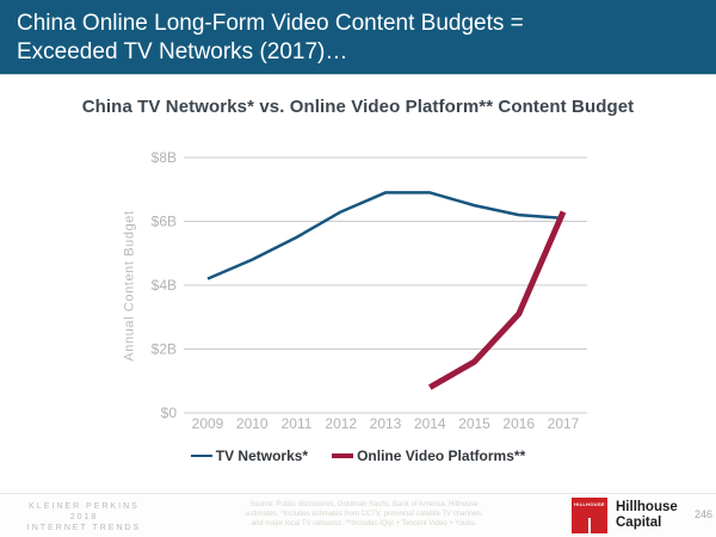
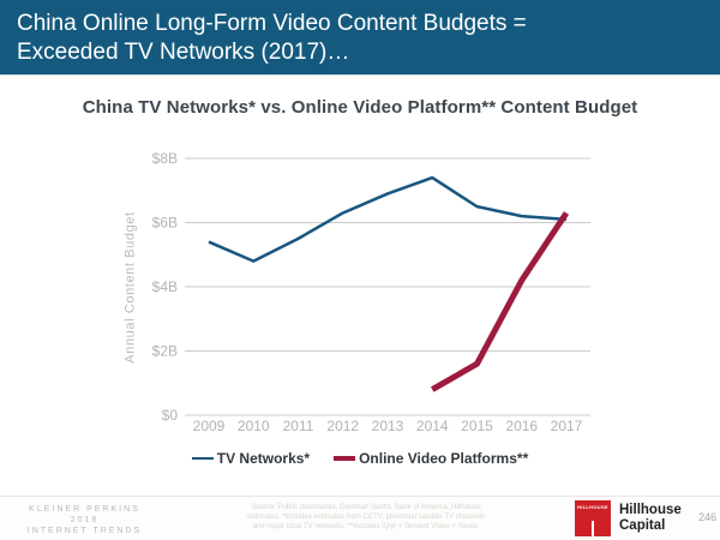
TV Networks*/2009: $4.2B -> $5.4B
TV Networks*/2014: $6.9B -> $7.4B
Online Video Platforms**/2016: $3.1B -> $4.2B
